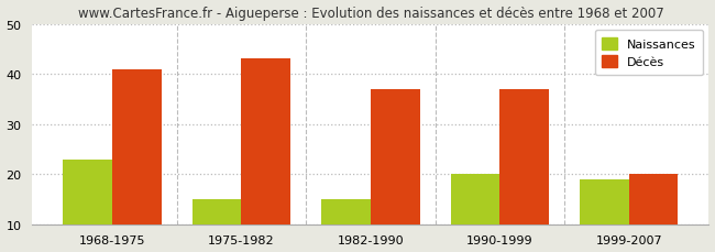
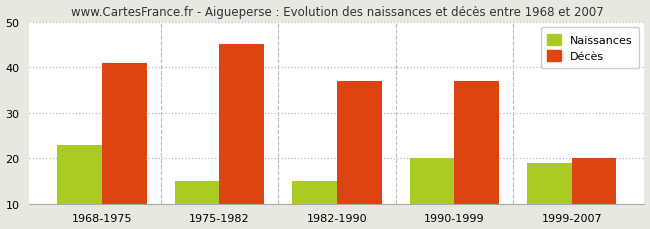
Décès/1975-1982: 43 -> 45
